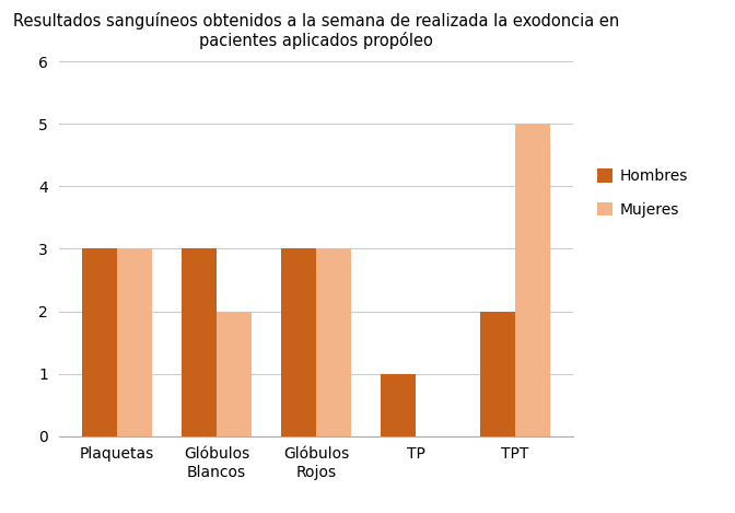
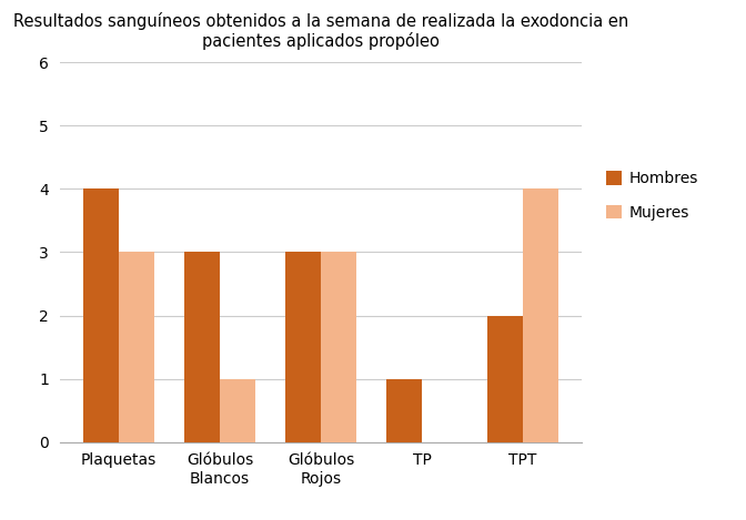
Hombres/Plaquetas: 3 -> 4
Mujeres/Glóbulos Blancos: 2 -> 1
Mujeres/TPT: 5 -> 4
